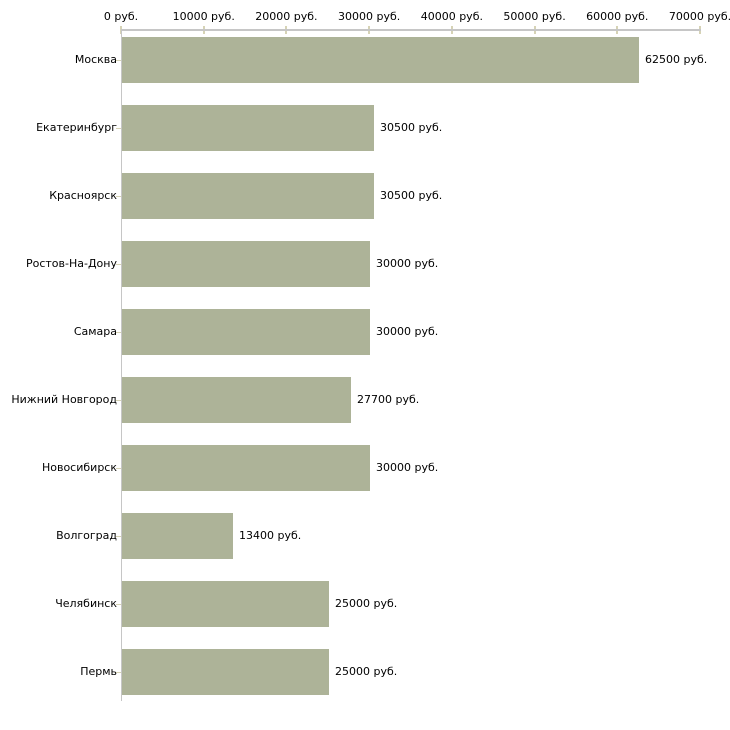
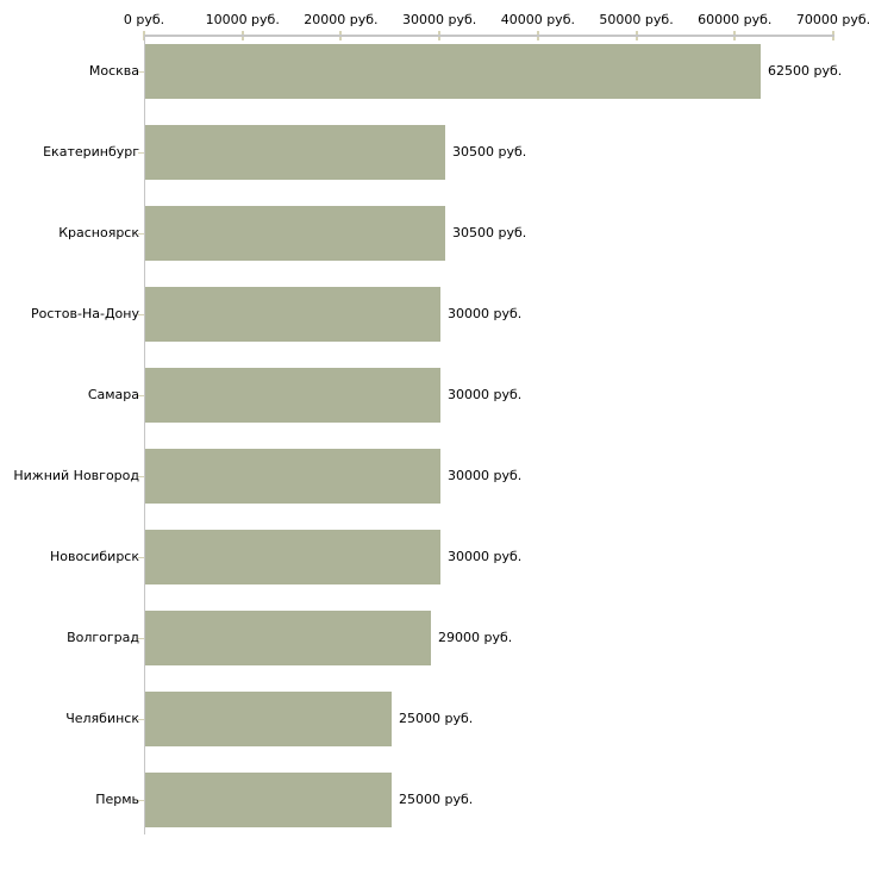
Нижний Новгород: 27700 -> 30000
Волгоград: 13400 -> 29000
